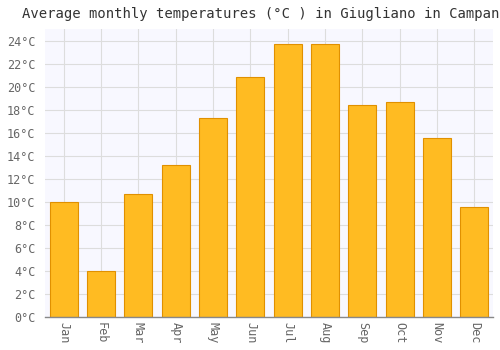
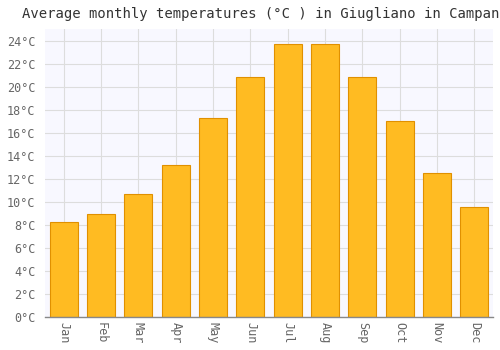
Jan: 10.0°C -> 8.2°C
Feb: 4.0°C -> 8.9°C
Sep: 18.4°C -> 20.8°C
Oct: 18.7°C -> 17.0°C
Nov: 15.5°C -> 12.5°C
